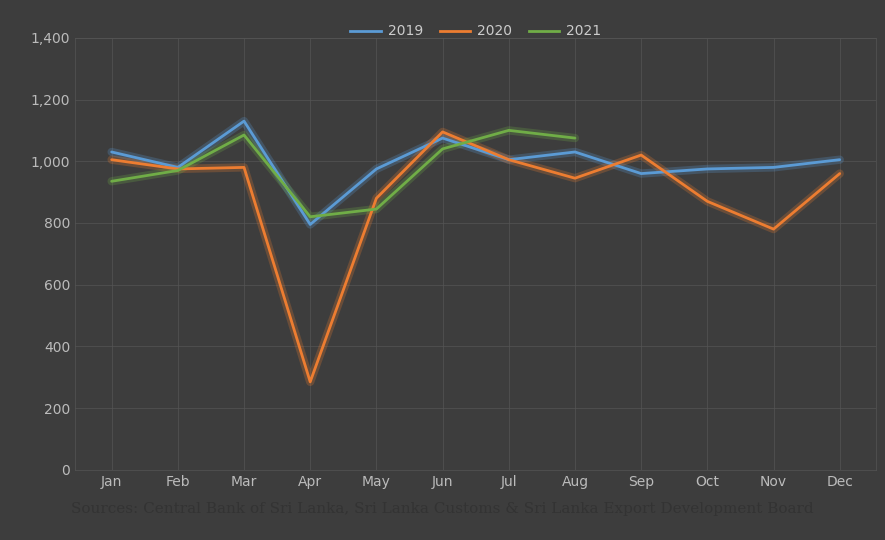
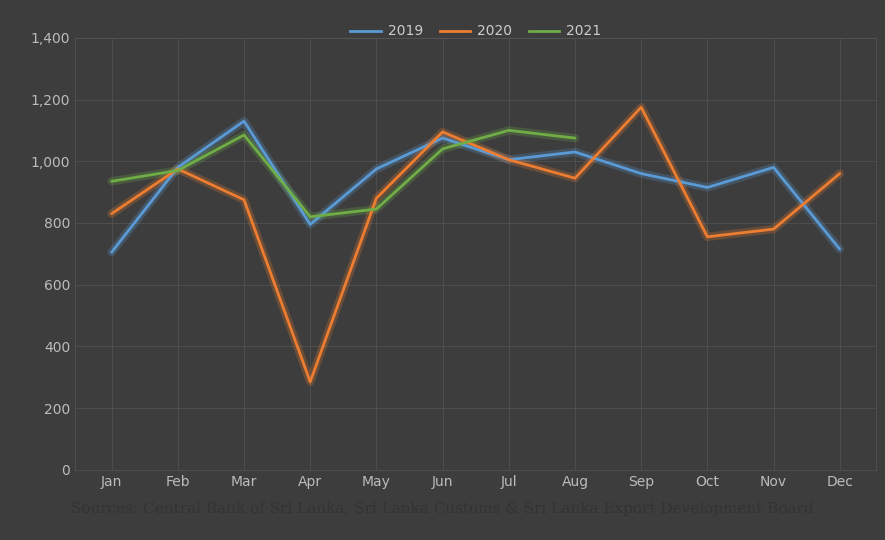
2019/Jan: 1,030 -> 705
2020/Jan: 1,005 -> 830
2020/Mar: 980 -> 875
2020/Sep: 1,020 -> 1,175
2019/Oct: 975 -> 915
2020/Oct: 870 -> 755
2019/Dec: 1,005 -> 715
